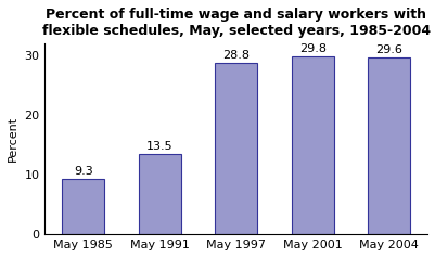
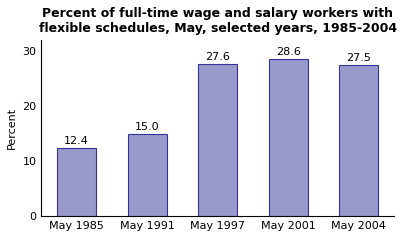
May 1985: 9.3 -> 12.4
May 1991: 13.5 -> 15.0
May 1997: 28.8 -> 27.6
May 2001: 29.8 -> 28.6
May 2004: 29.6 -> 27.5
